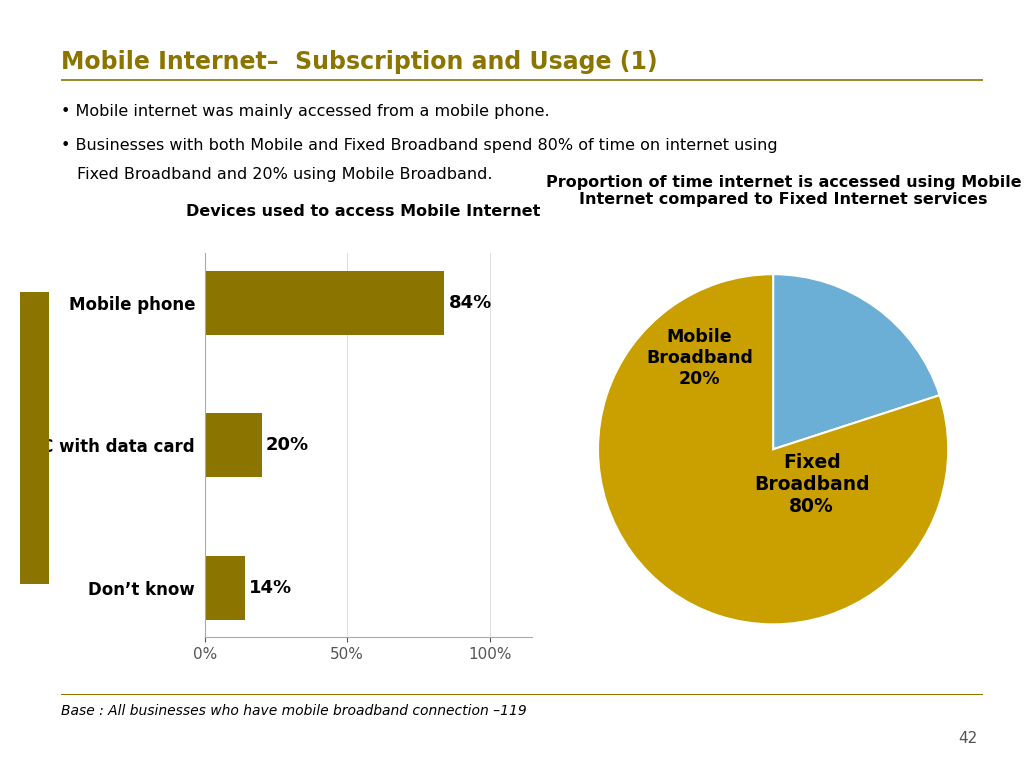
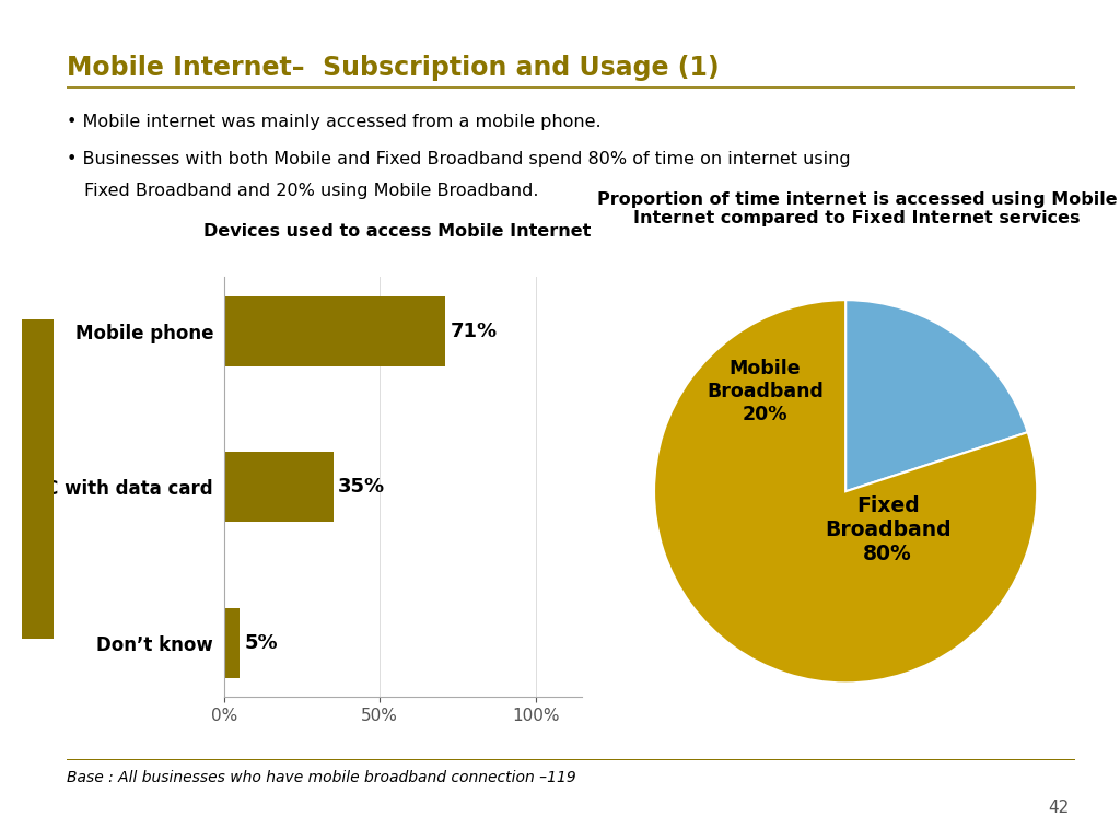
Mobile phone: 84% -> 71%
PC with data card: 20% -> 35%
Don’t know: 14% -> 5%
